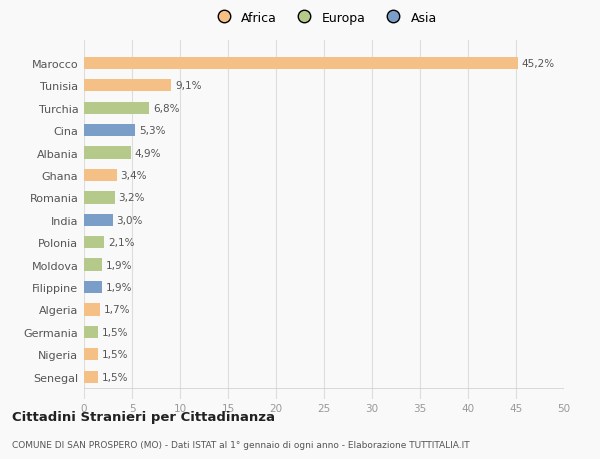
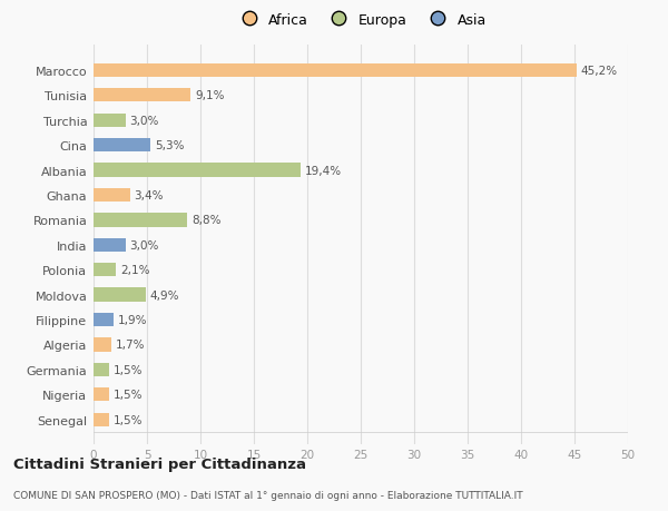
Turchia: 6,8% -> 3,0%
Albania: 4,9% -> 19,4%
Romania: 3,2% -> 8,8%
Moldova: 1,9% -> 4,9%
